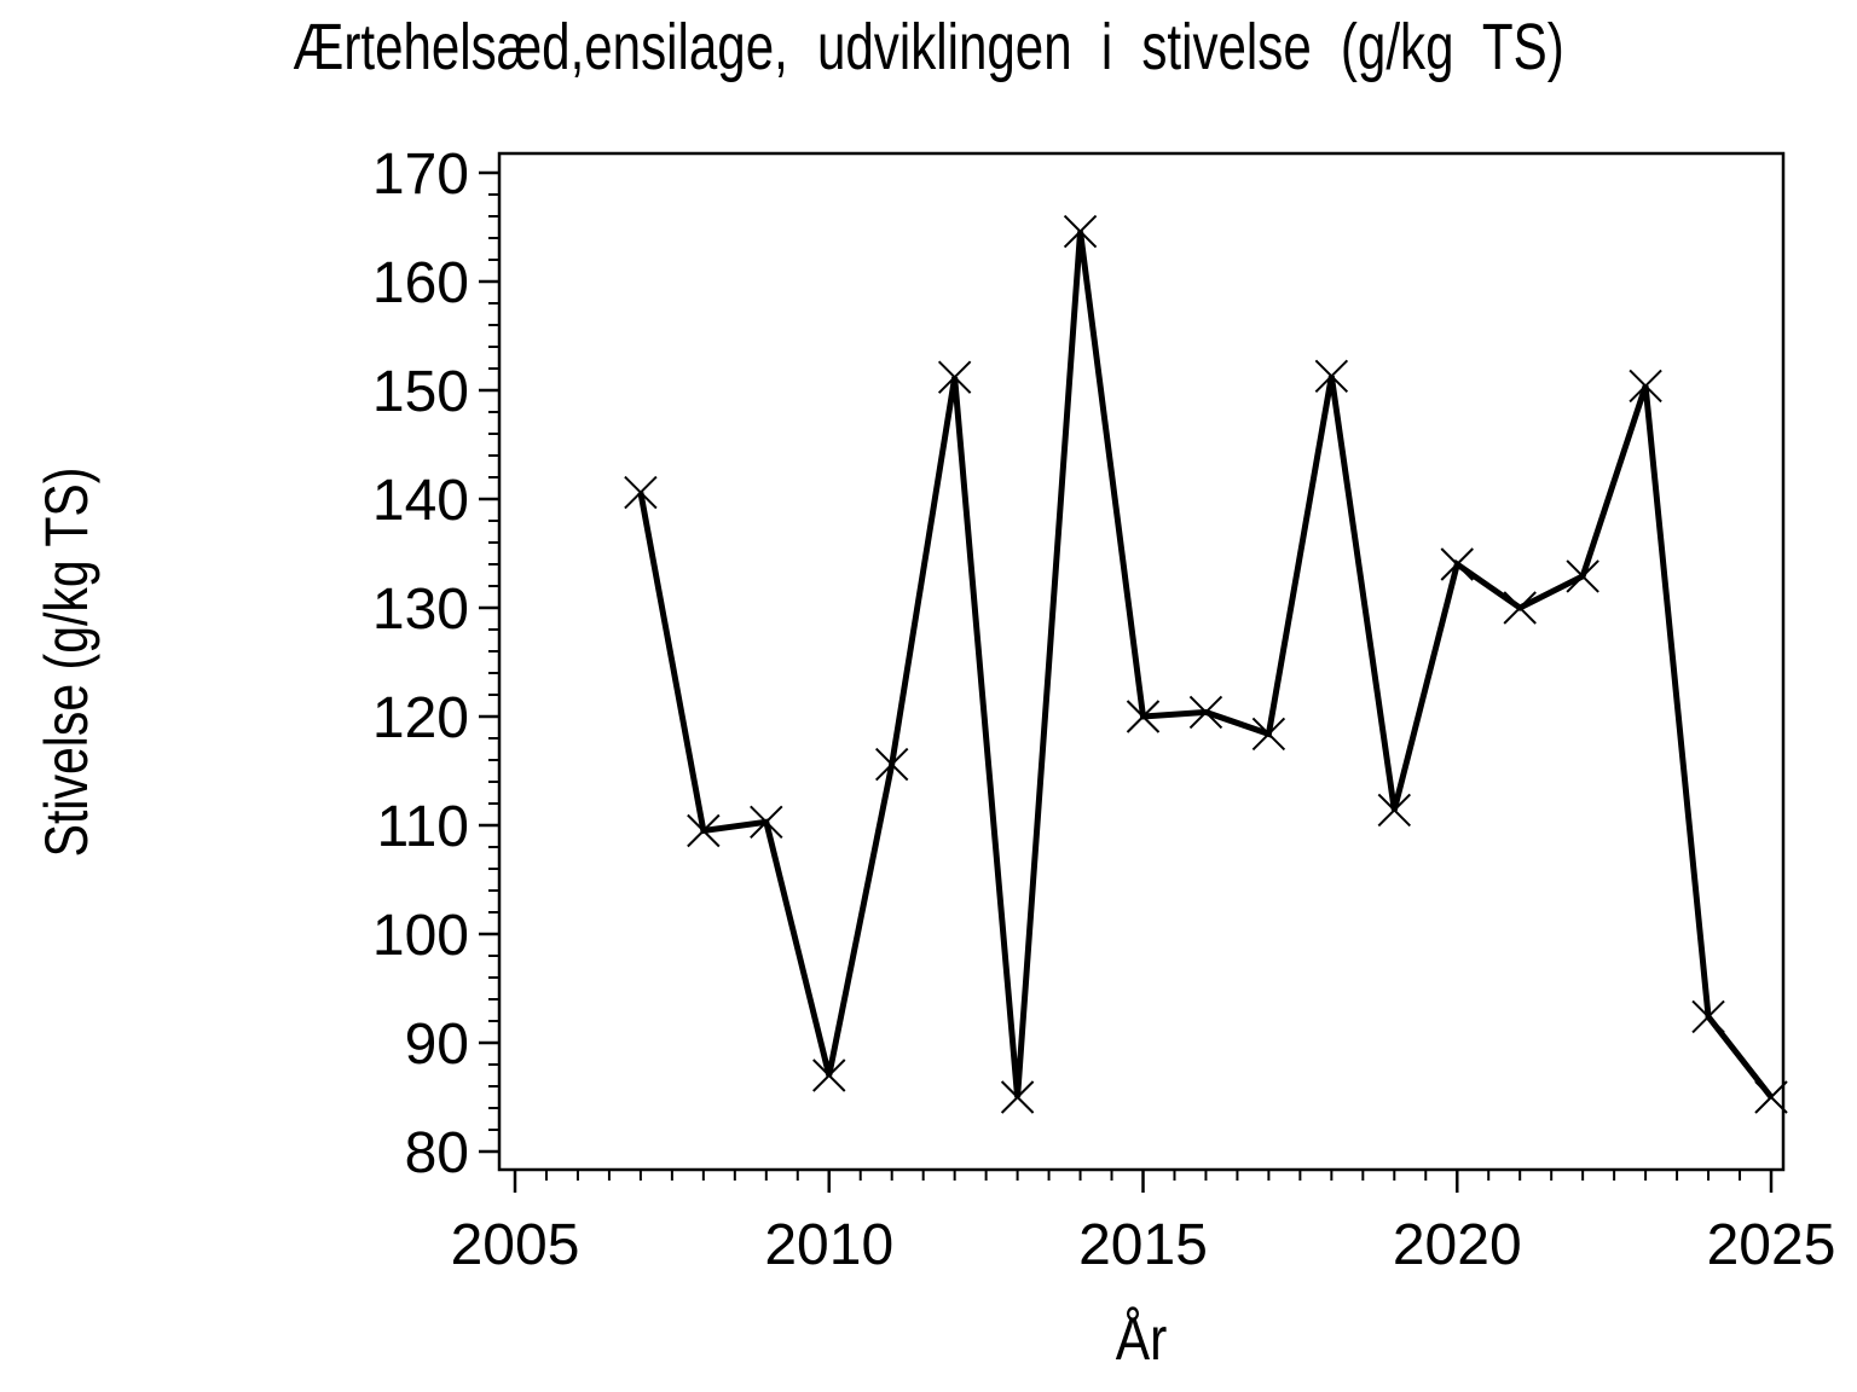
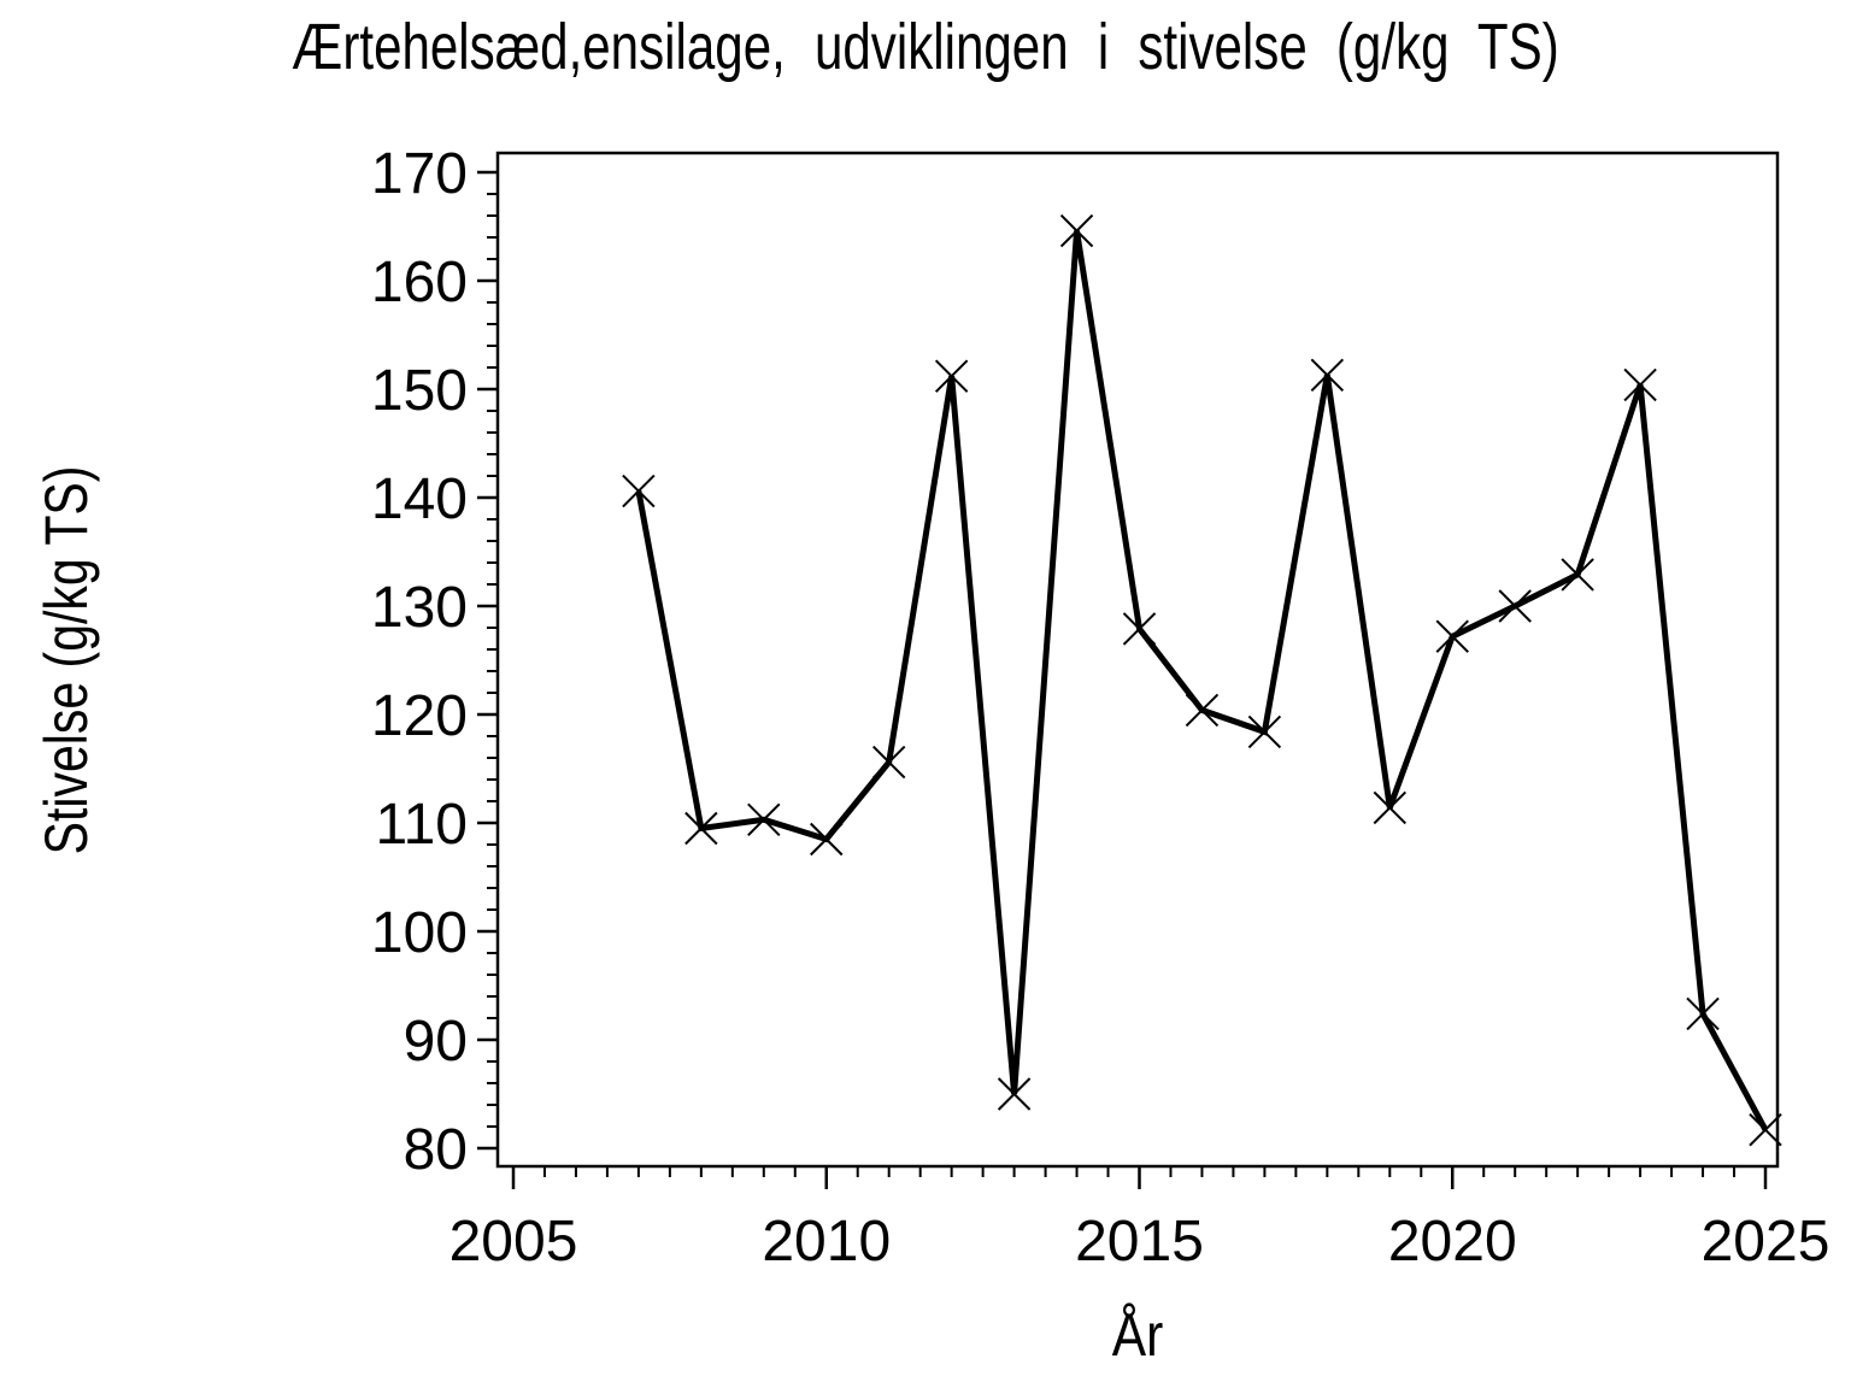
2010: 87 -> 108
2015: 120 -> 128
2020: 134 -> 127
2025: 85 -> 82
